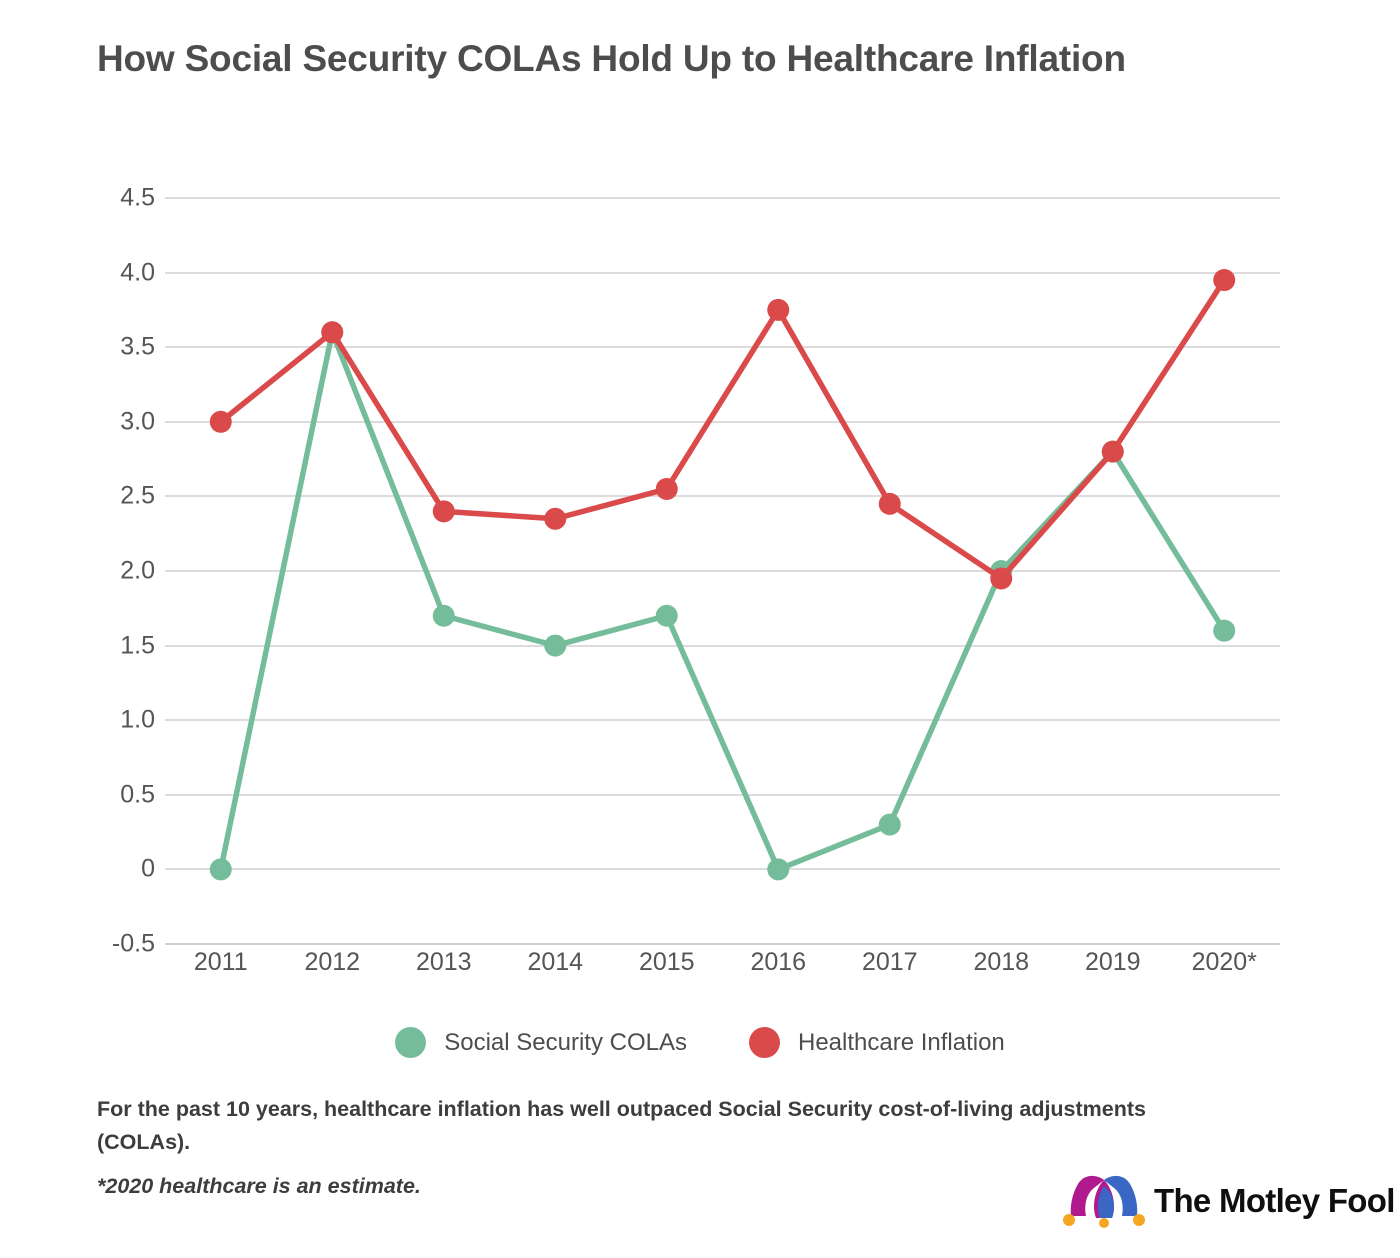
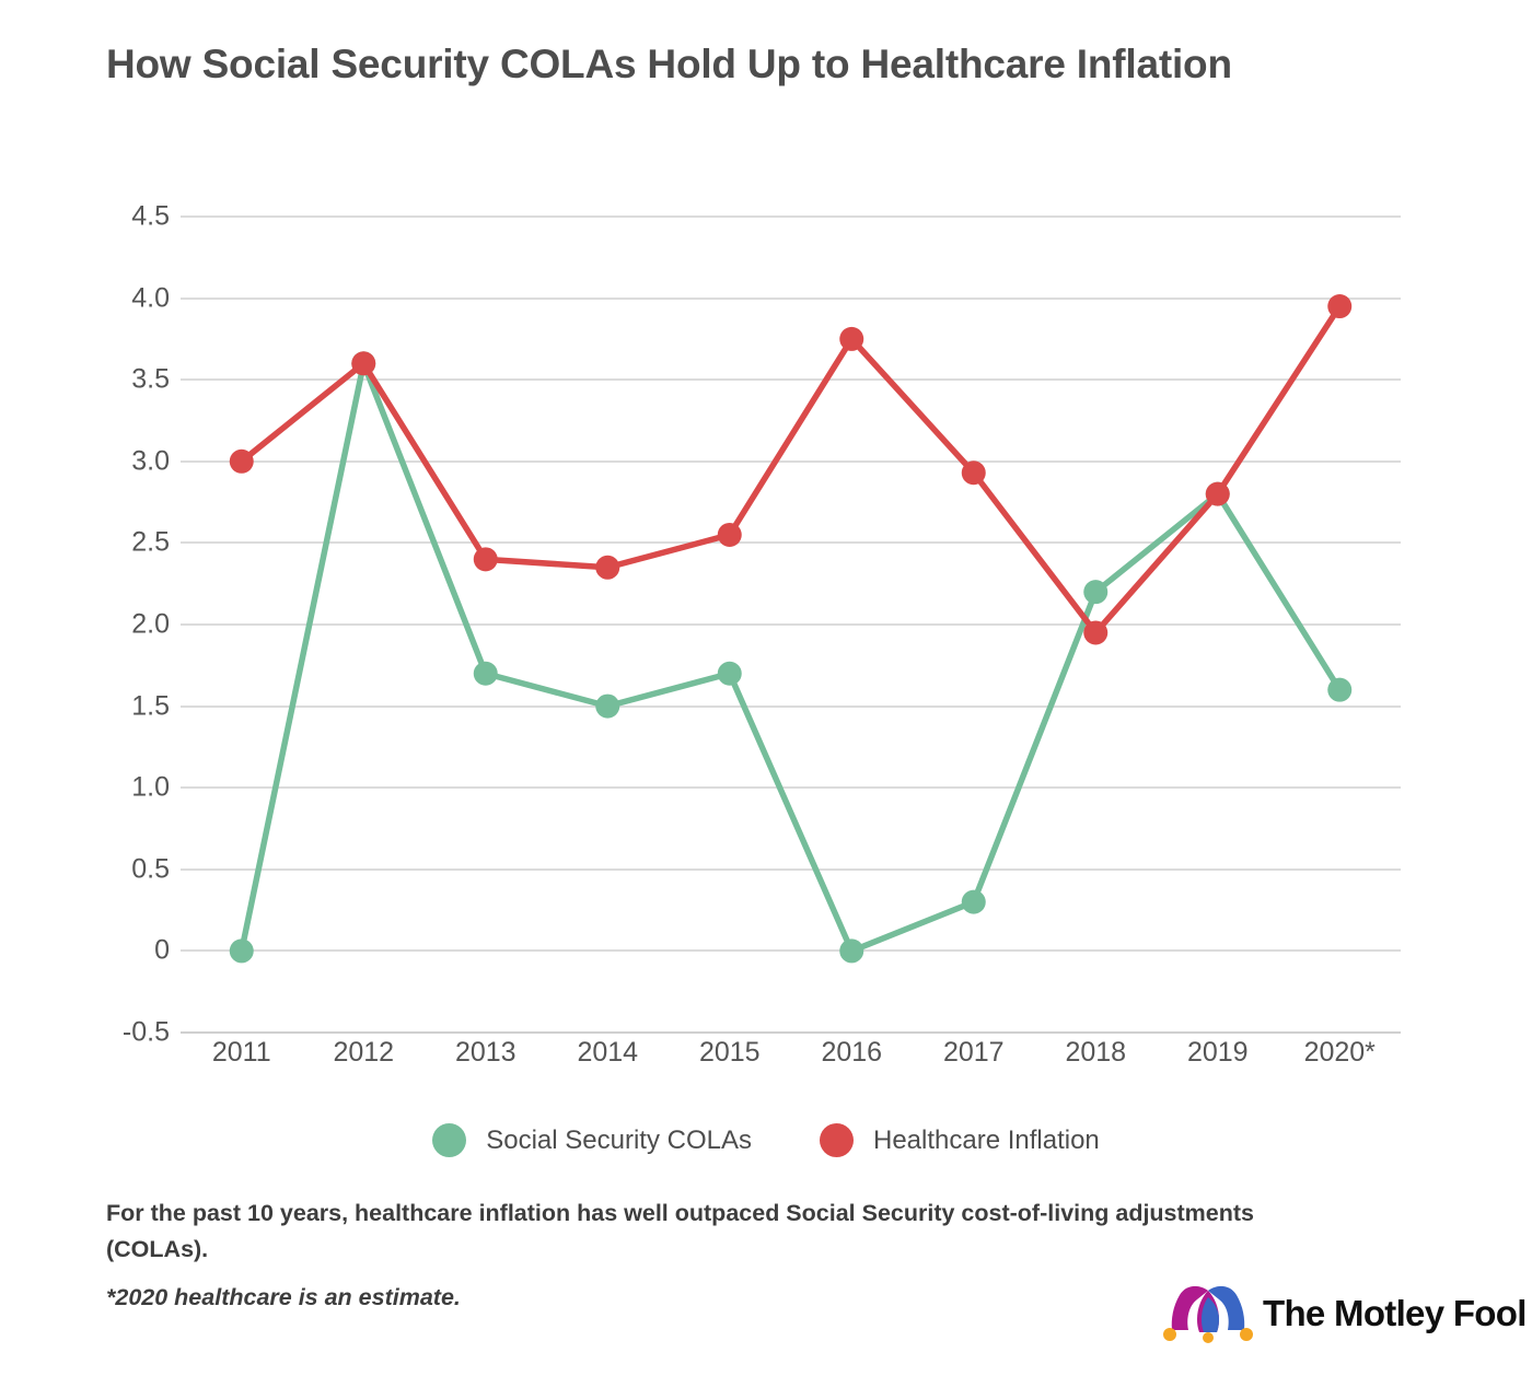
Healthcare Inflation/2017: 2.45 -> 2.93
Social Security COLAs/2018: 2.0 -> 2.2
